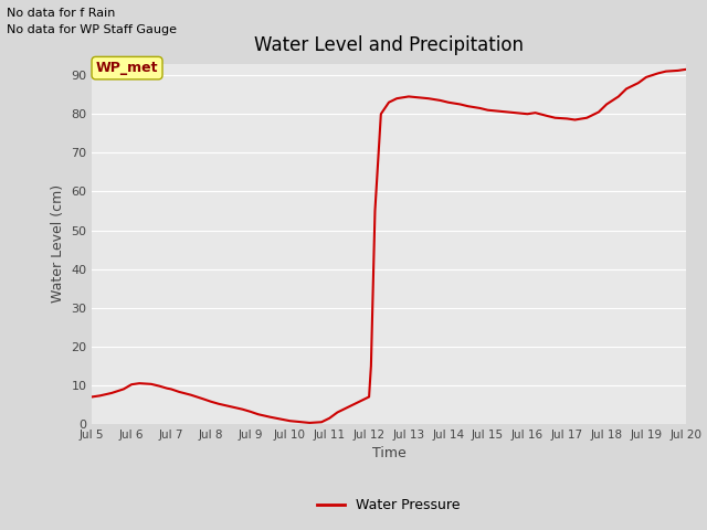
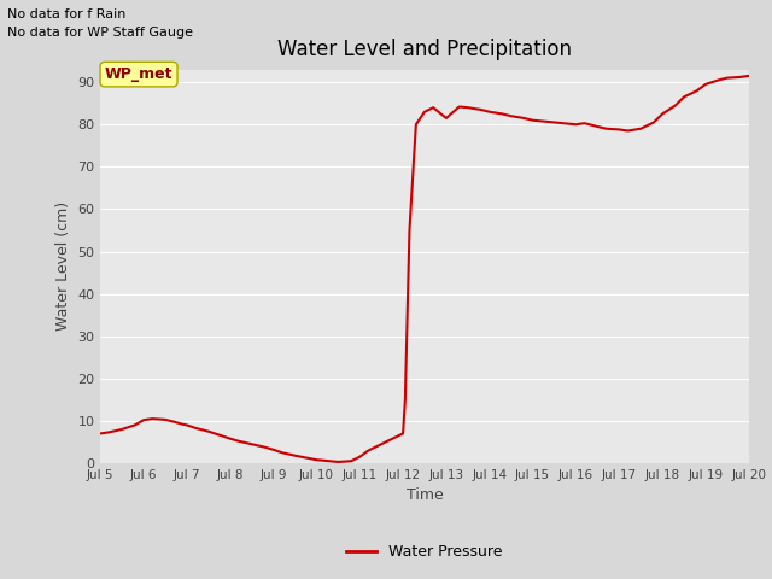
Jul 13: 84.5 -> 81.5
